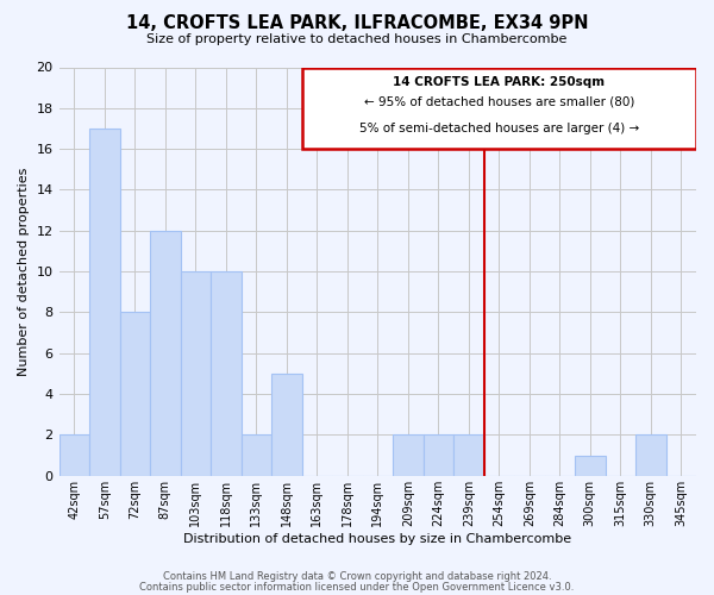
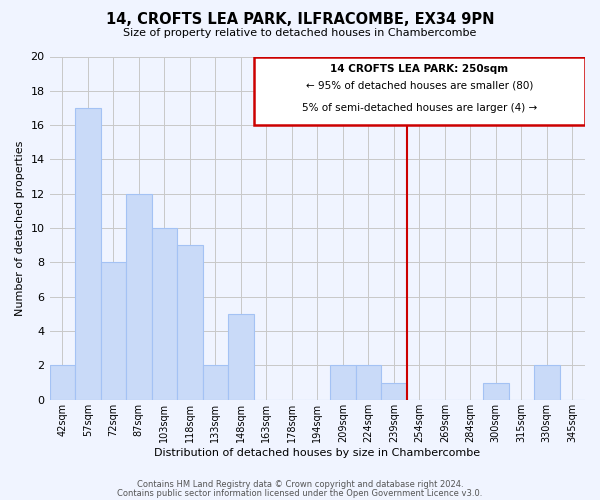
118sqm: 10 -> 9
239sqm: 2 -> 1
